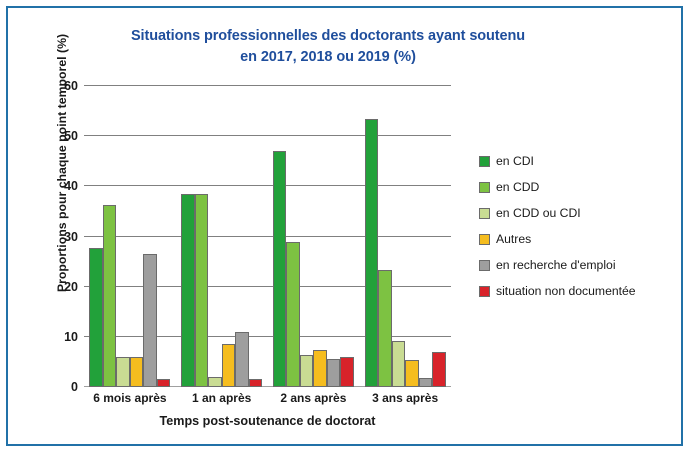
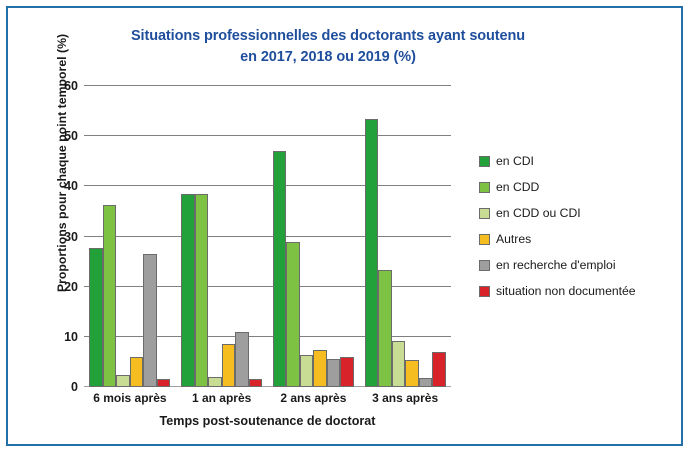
en CDD ou CDI/6 mois après: 6 -> 2
